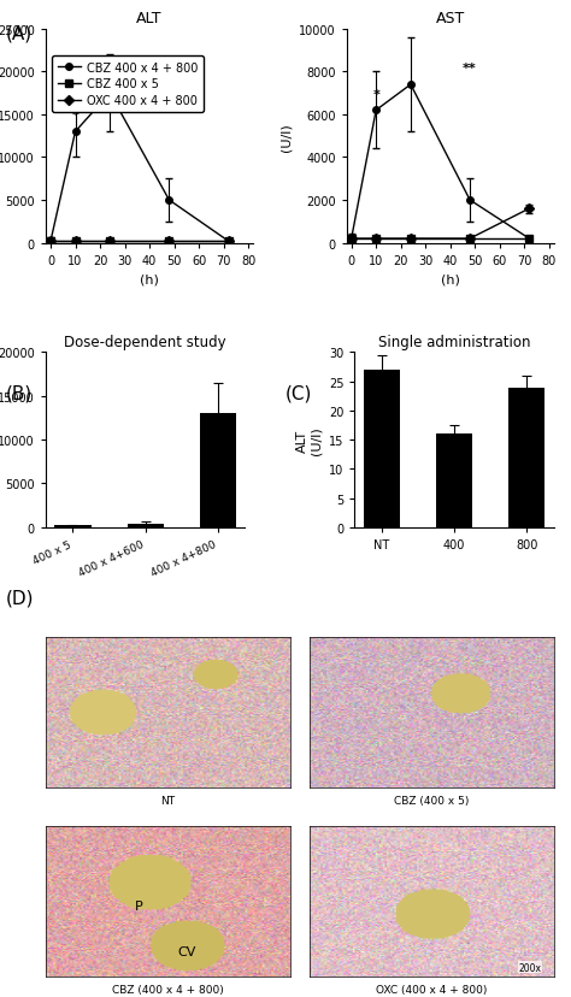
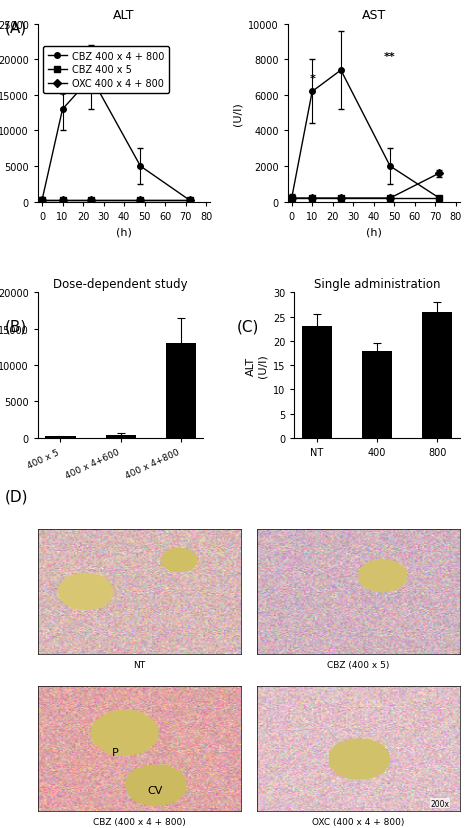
Single administration/NT: 27 -> 23
Single administration/400: 16 -> 18
Single administration/800: 24 -> 26
